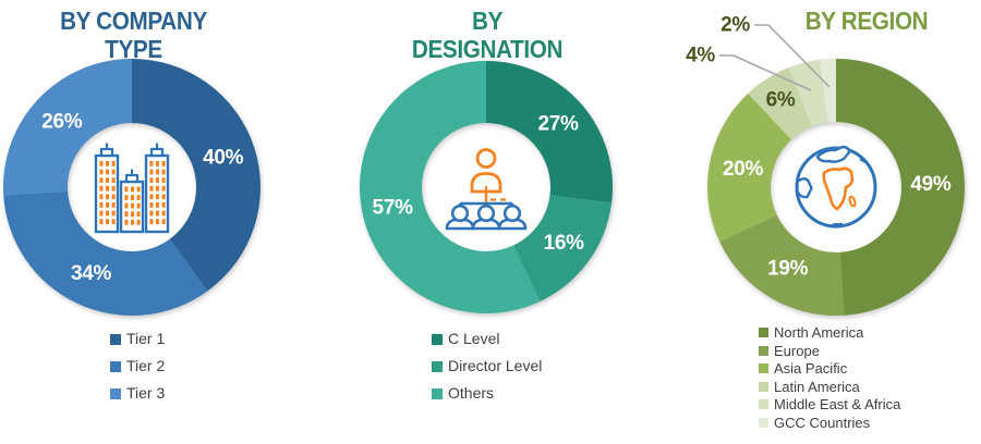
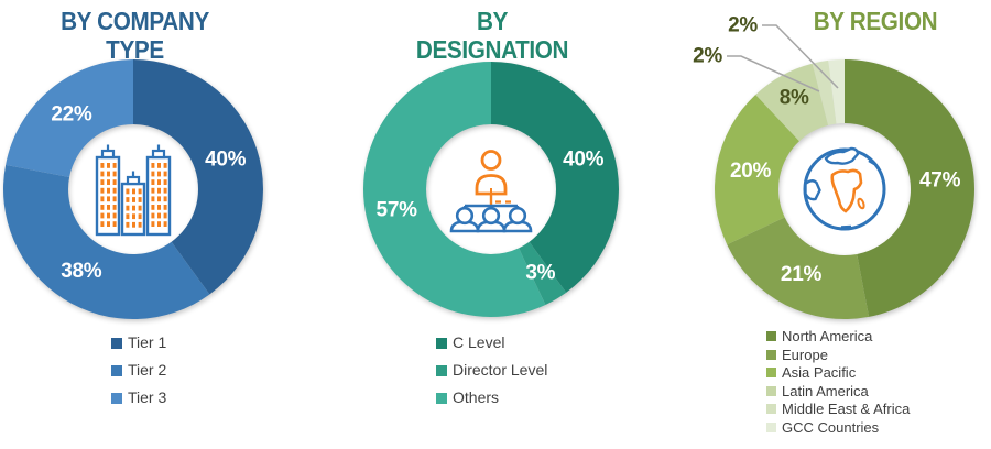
BY COMPANY TYPE/Tier 2: 34% -> 38%
BY COMPANY TYPE/Tier 3: 26% -> 22%
BY DESIGNATION/C Level: 27% -> 40%
BY DESIGNATION/Director Level: 16% -> 3%
BY REGION/North America: 49% -> 47%
BY REGION/Europe: 19% -> 21%
BY REGION/Latin America: 6% -> 8%
BY REGION/Middle East & Africa: 4% -> 2%
